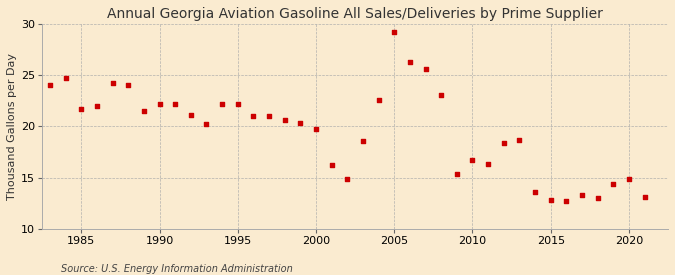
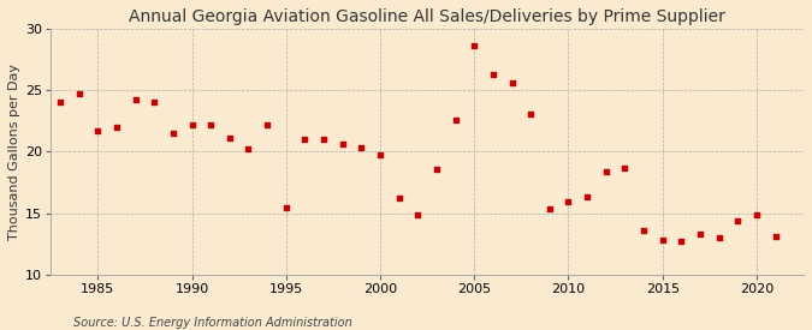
1995: 22.2 -> 15.5
2005: 29.2 -> 28.6
2010: 16.7 -> 15.9
